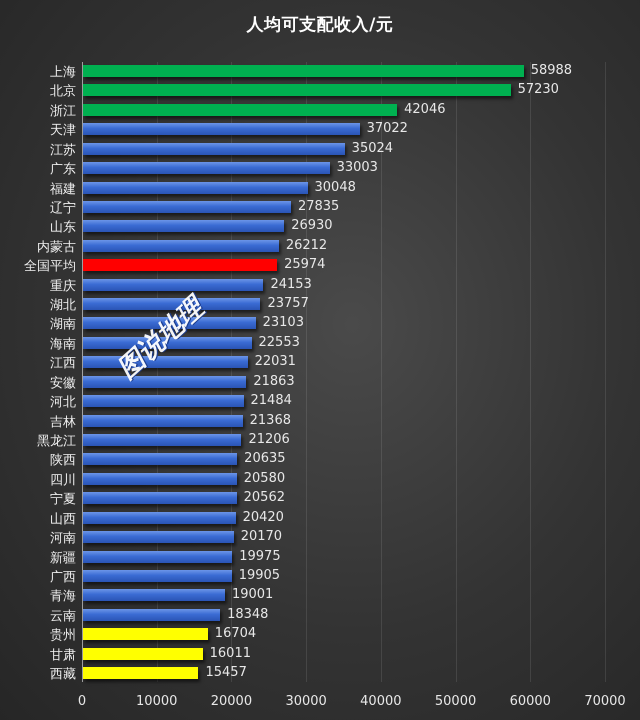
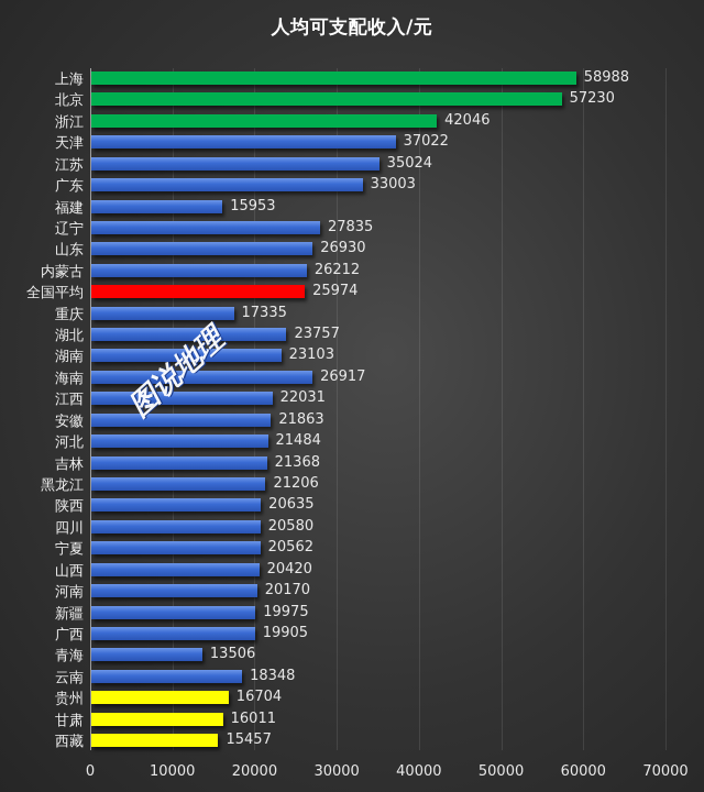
福建: 30048 -> 15953
重庆: 24153 -> 17335
海南: 22553 -> 26917
青海: 19001 -> 13506
